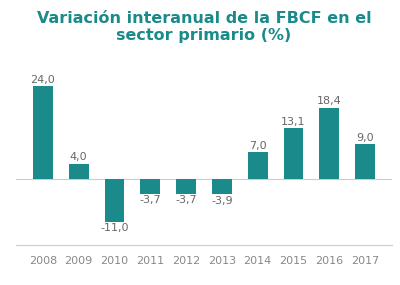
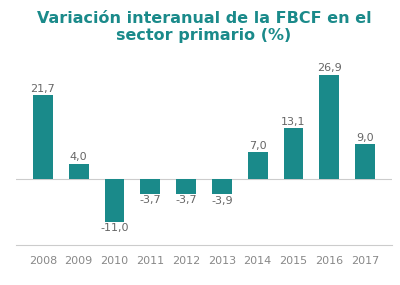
2008: 24,0 -> 21,7
2016: 18,4 -> 26,9
